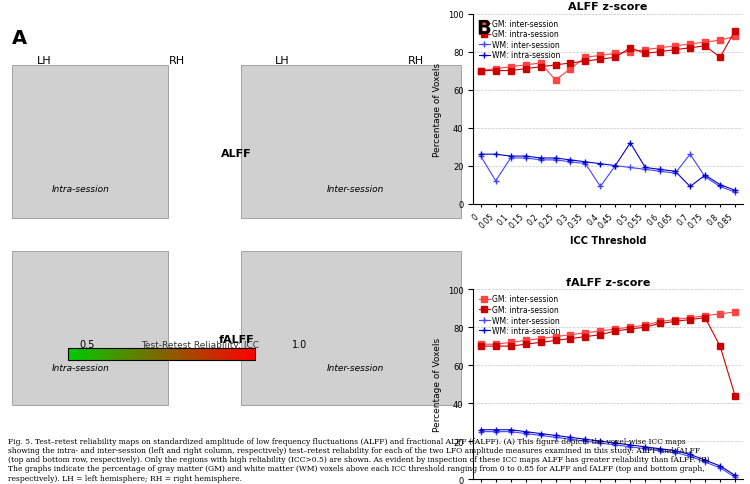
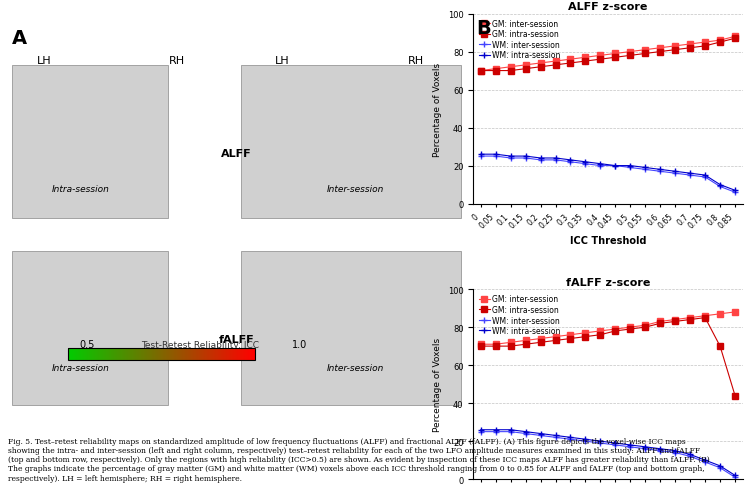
ALFF z-score/WM: inter-session/0.05: 12 -> 25
ALFF z-score/GM: inter-session/0.25: 65 -> 75
ALFF z-score/GM: inter-session/0.3: 71 -> 76
ALFF z-score/WM: inter-session/0.4: 9 -> 20
ALFF z-score/GM: intra-session/0.5: 82 -> 78
ALFF z-score/WM: intra-session/0.5: 32 -> 20
ALFF z-score/WM: intra-session/0.7: 9 -> 16
ALFF z-score/WM: inter-session/0.7: 26 -> 15
ALFF z-score/GM: intra-session/0.8: 77 -> 85
ALFF z-score/GM: intra-session/0.85: 91 -> 87
